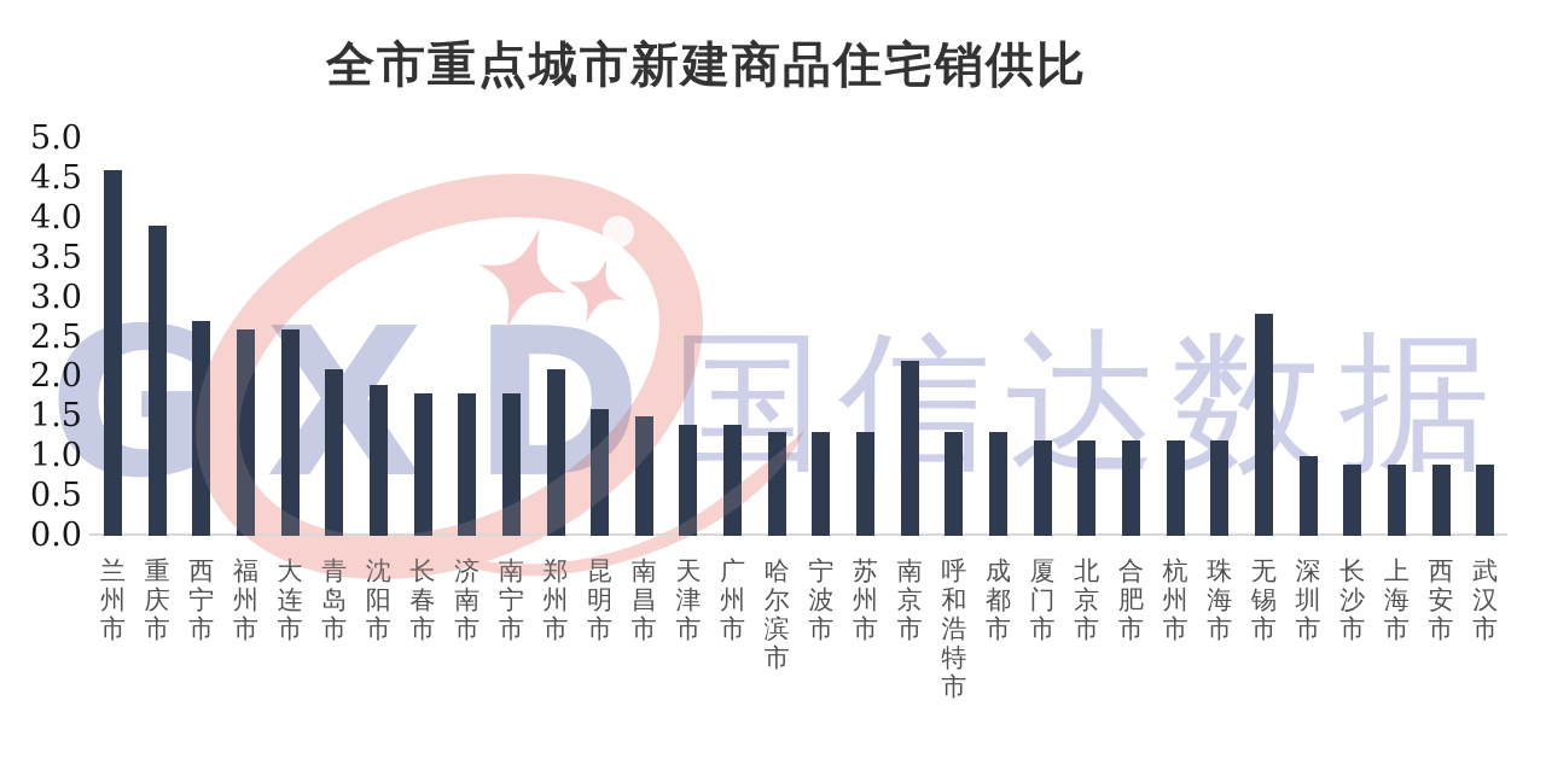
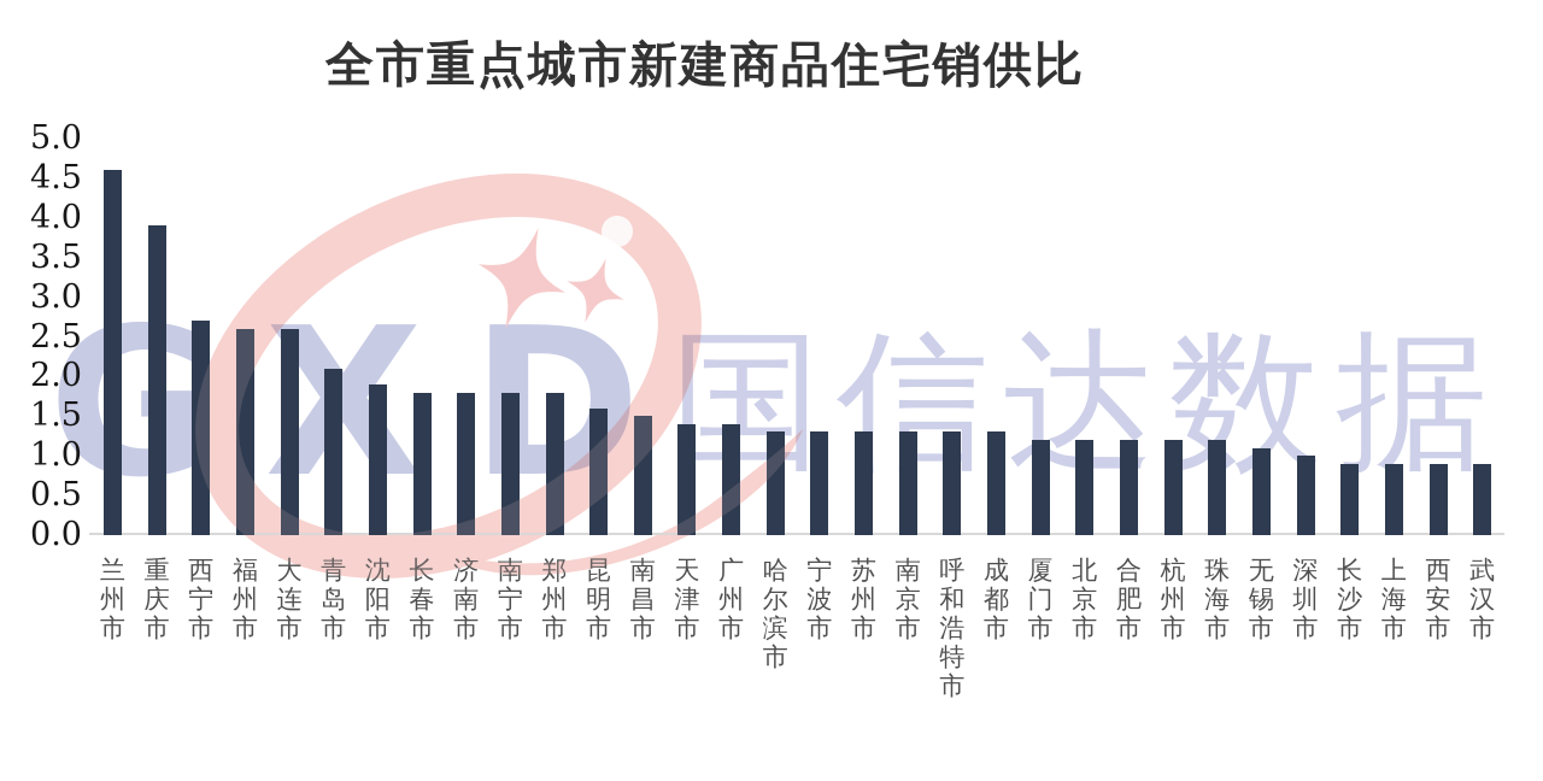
郑州市: 2.1 -> 1.8
南京市: 2.2 -> 1.3
无锡市: 2.8 -> 1.1
